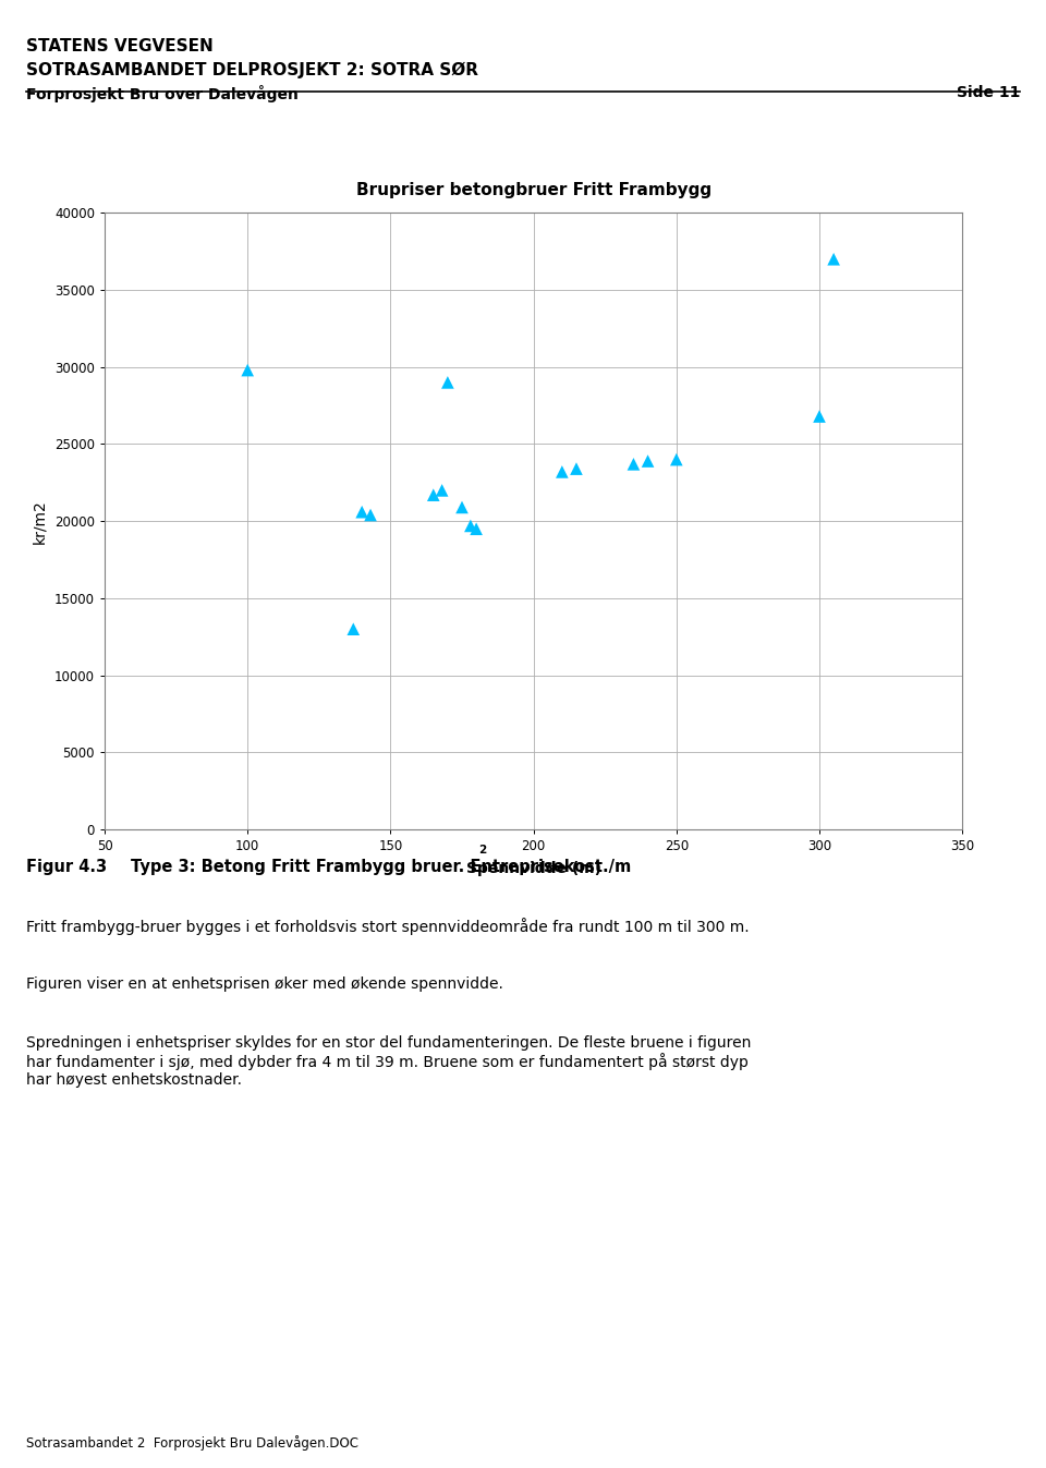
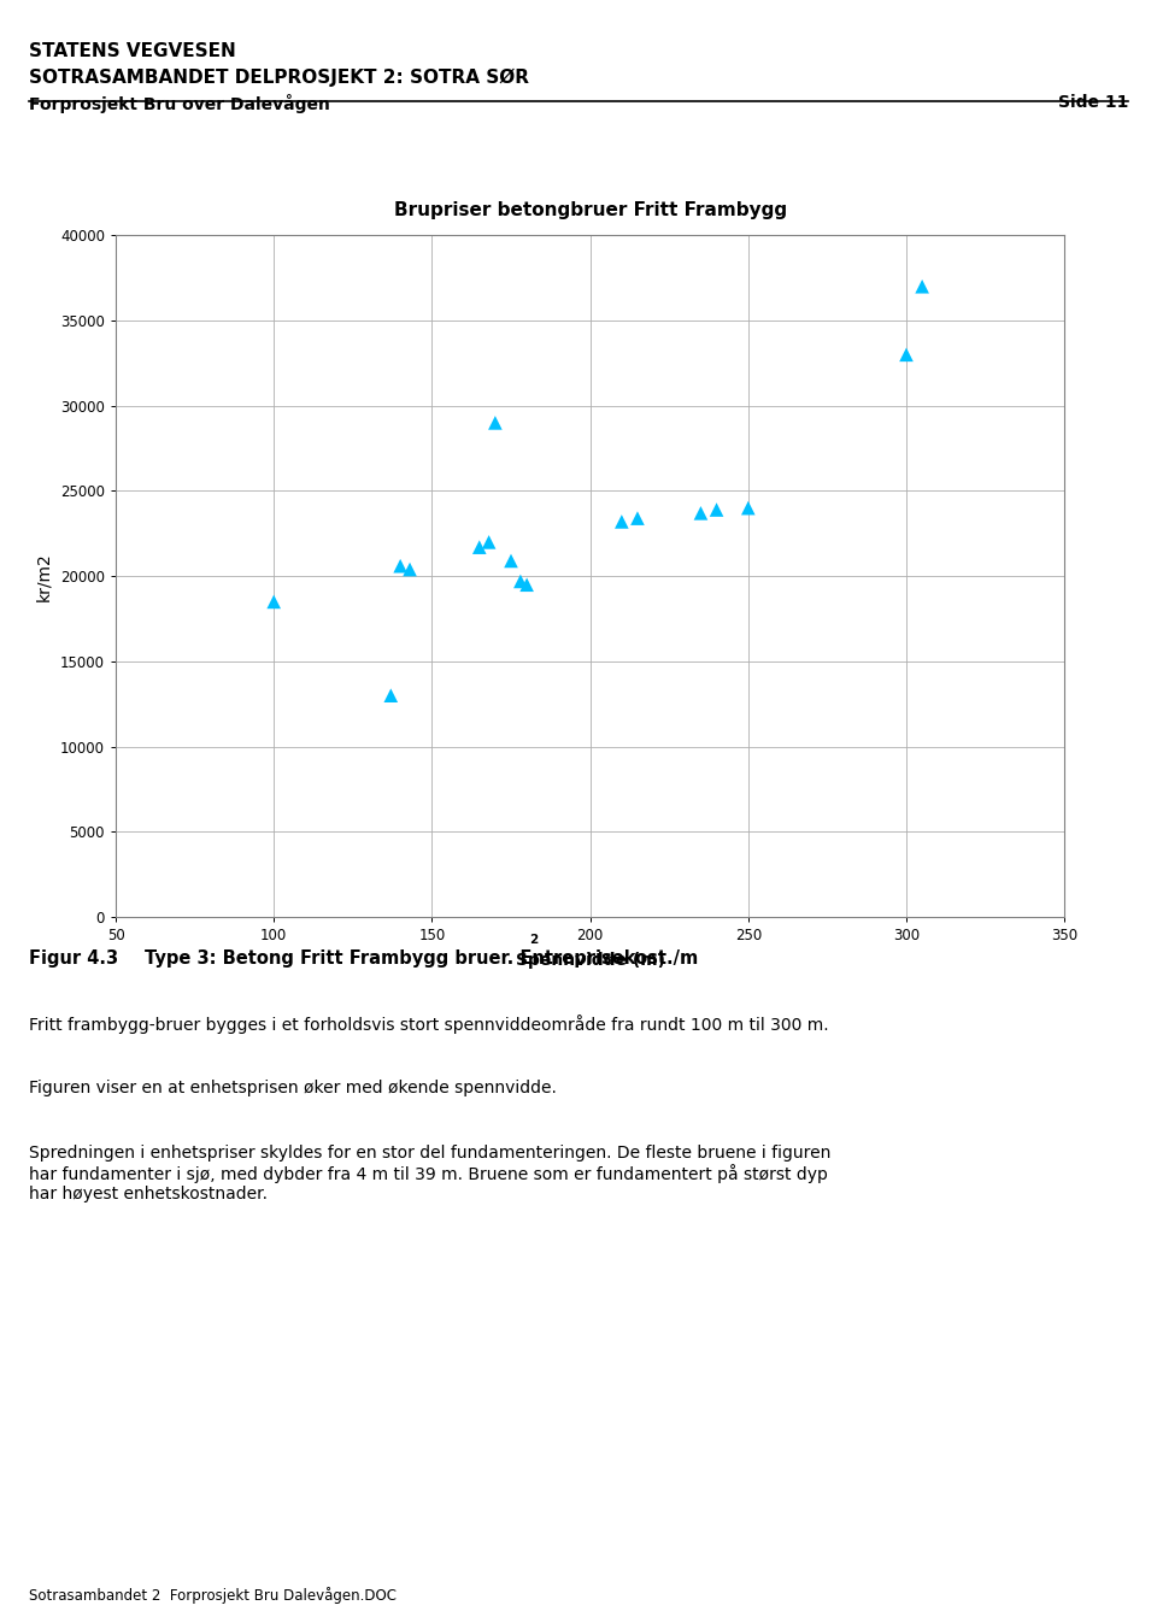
100: 29800 -> 18500
300: 26800 -> 33000
